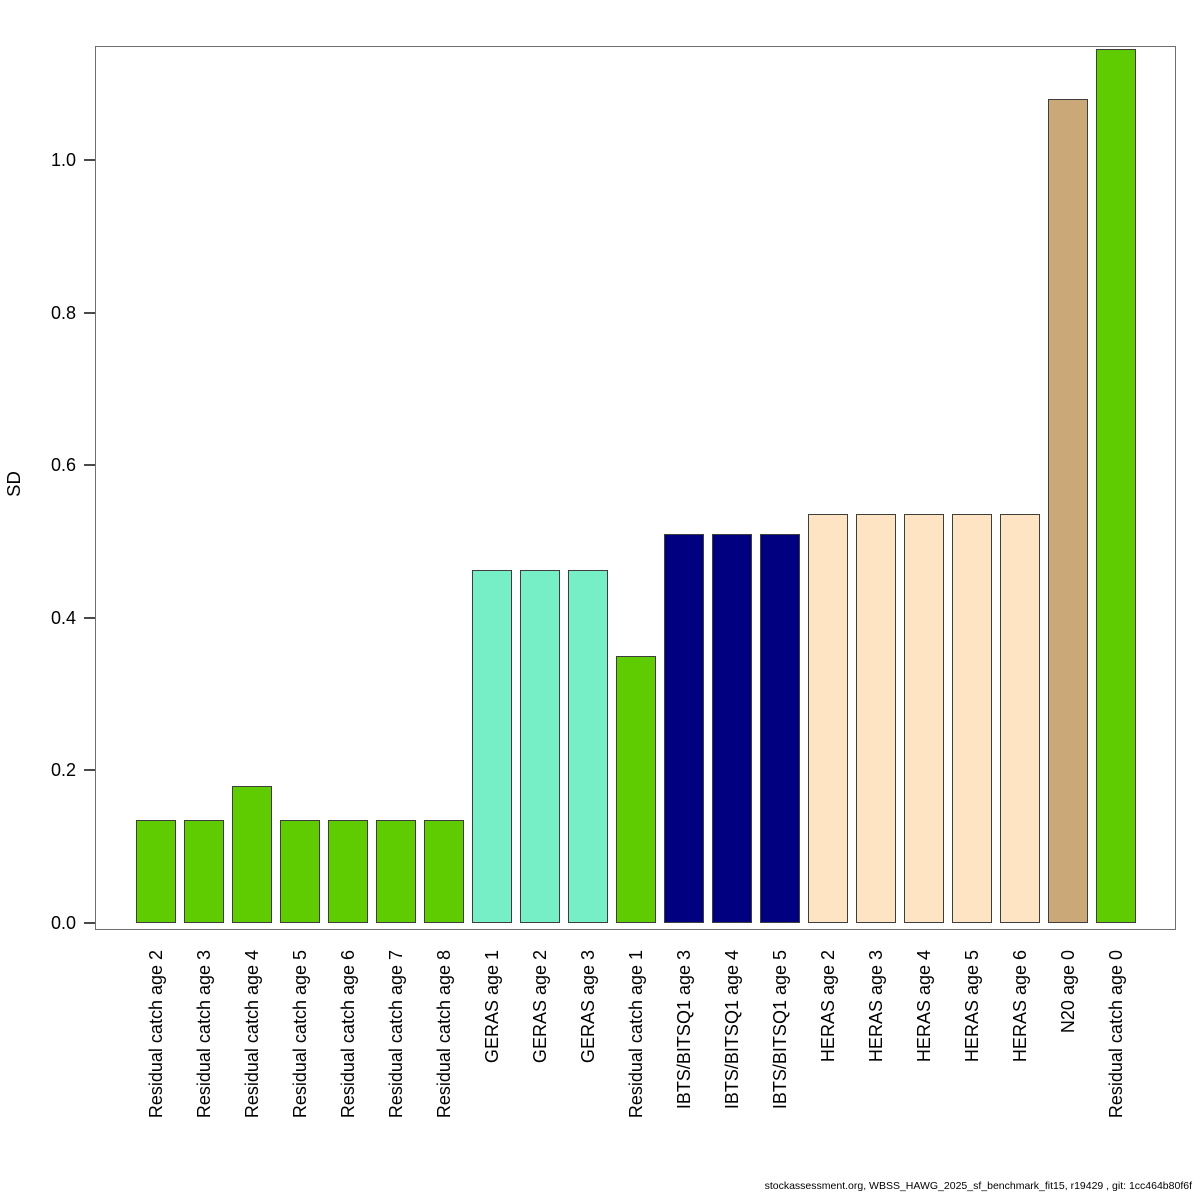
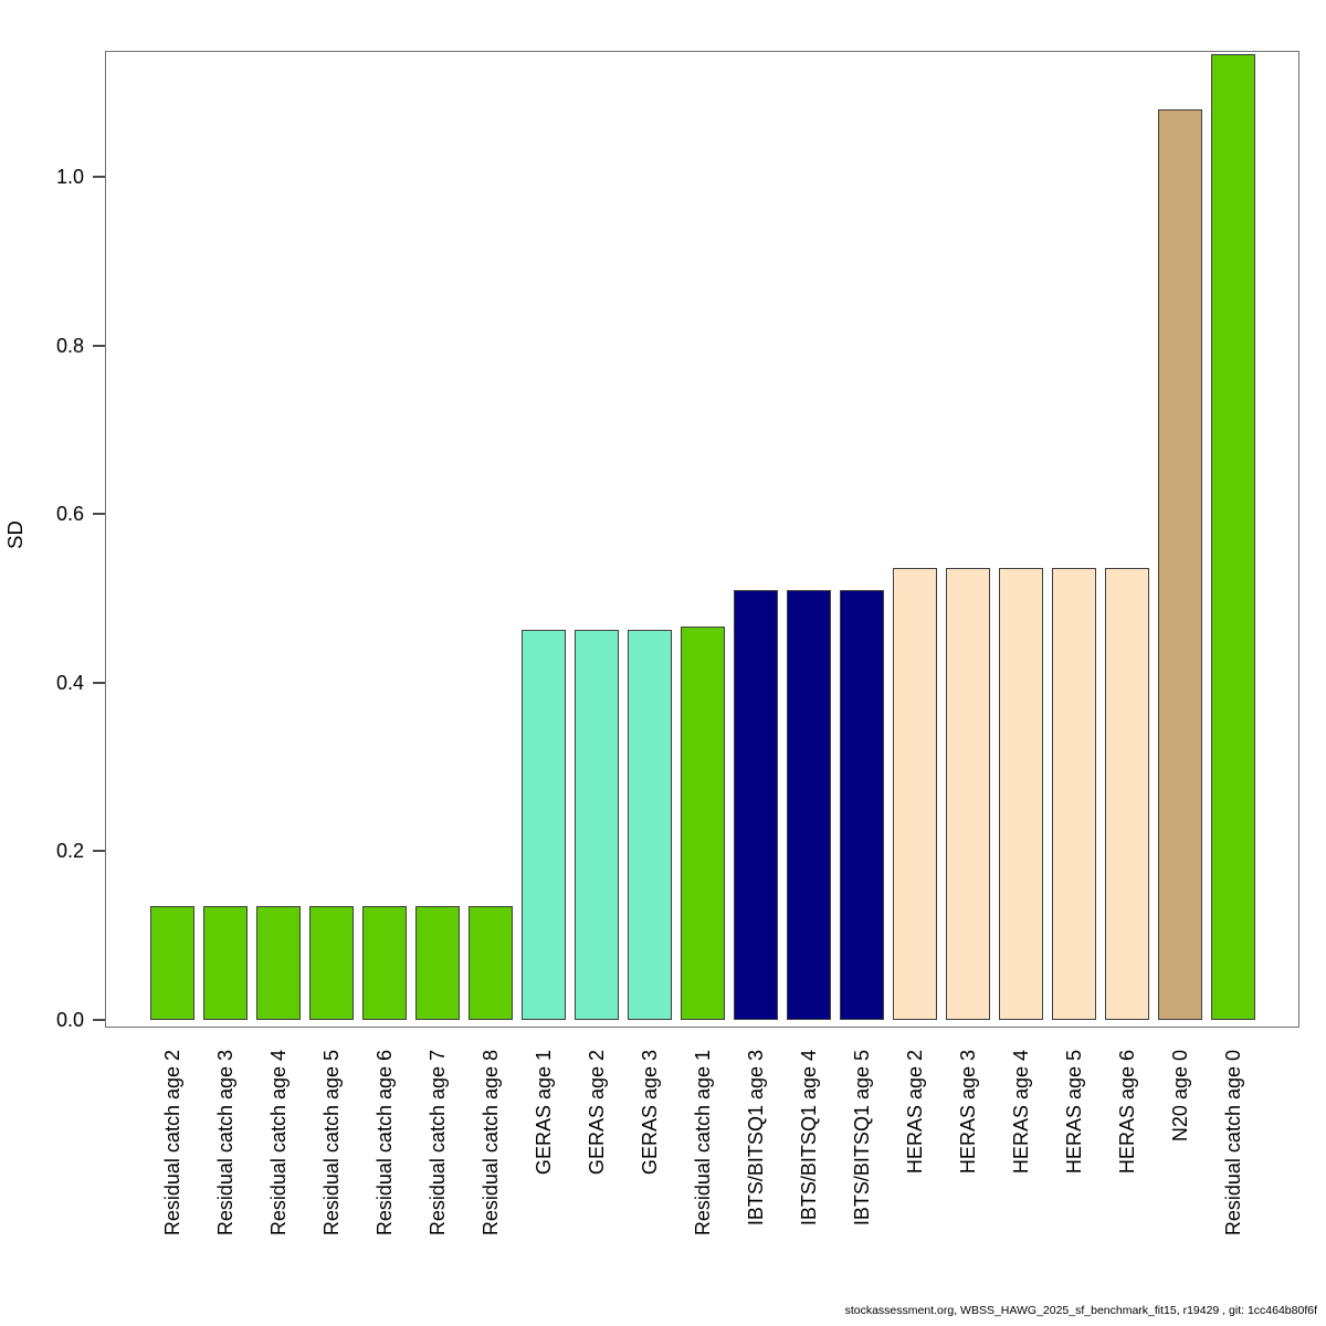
Residual catch age 4: 0.18 -> 0.14
Residual catch age 1: 0.35 -> 0.47
